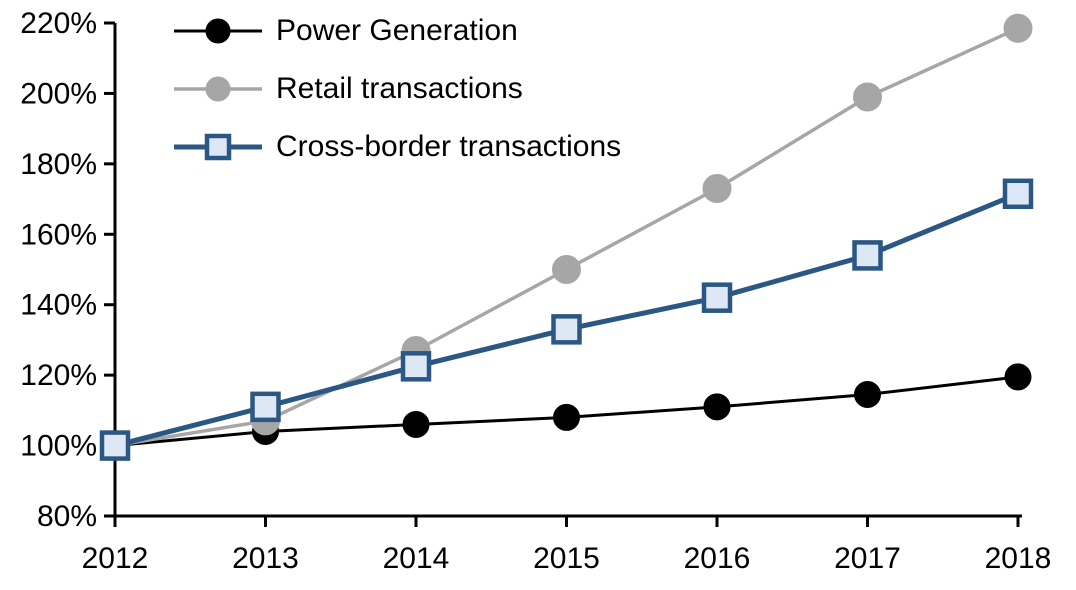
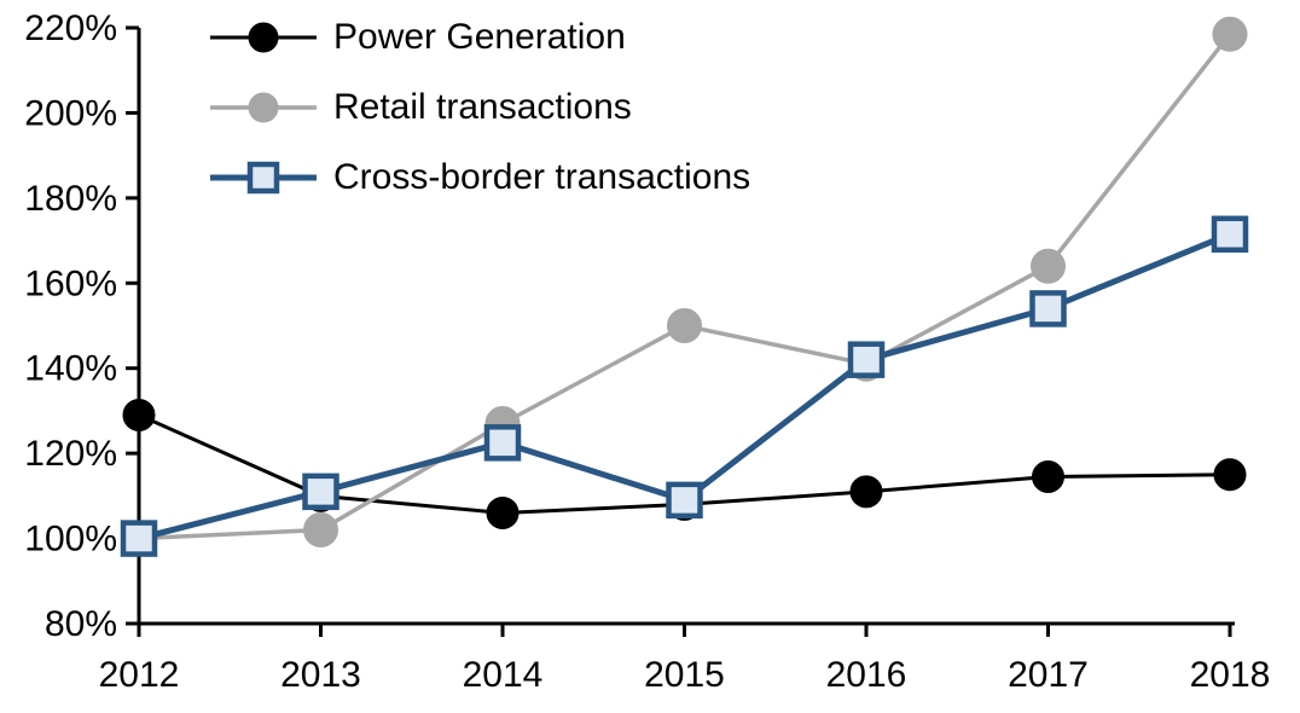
Power Generation/2012: 100% -> 129%
Power Generation/2013: 104% -> 110%
Retail transactions/2013: 107% -> 102%
Cross-border transactions/2015: 133% -> 109%
Retail transactions/2016: 173% -> 141%
Retail transactions/2017: 199% -> 164%
Power Generation/2018: 120% -> 115%
